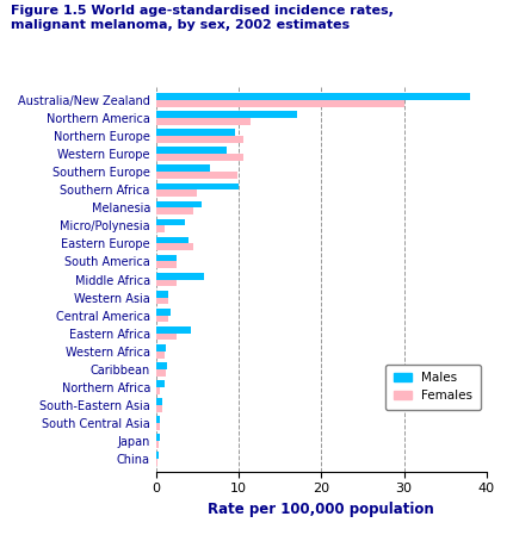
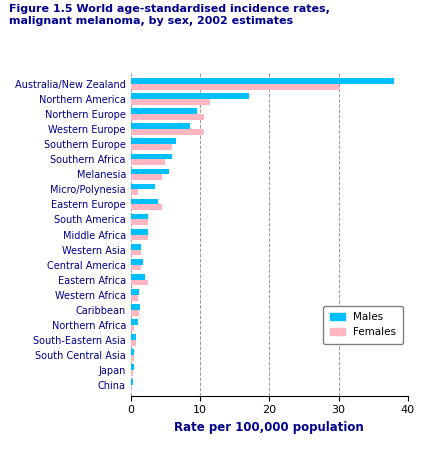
Females/Southern Europe: 9.8 -> 6.0
Males/Southern Africa: 10.0 -> 6.0
Males/Middle Africa: 5.8 -> 2.5
Males/Eastern Africa: 4.2 -> 2.0
